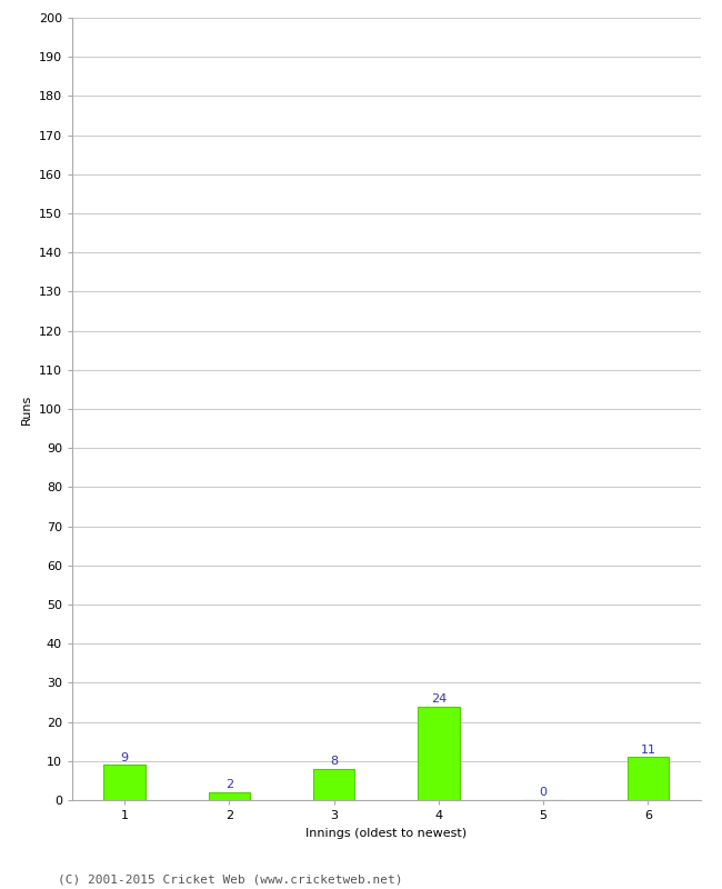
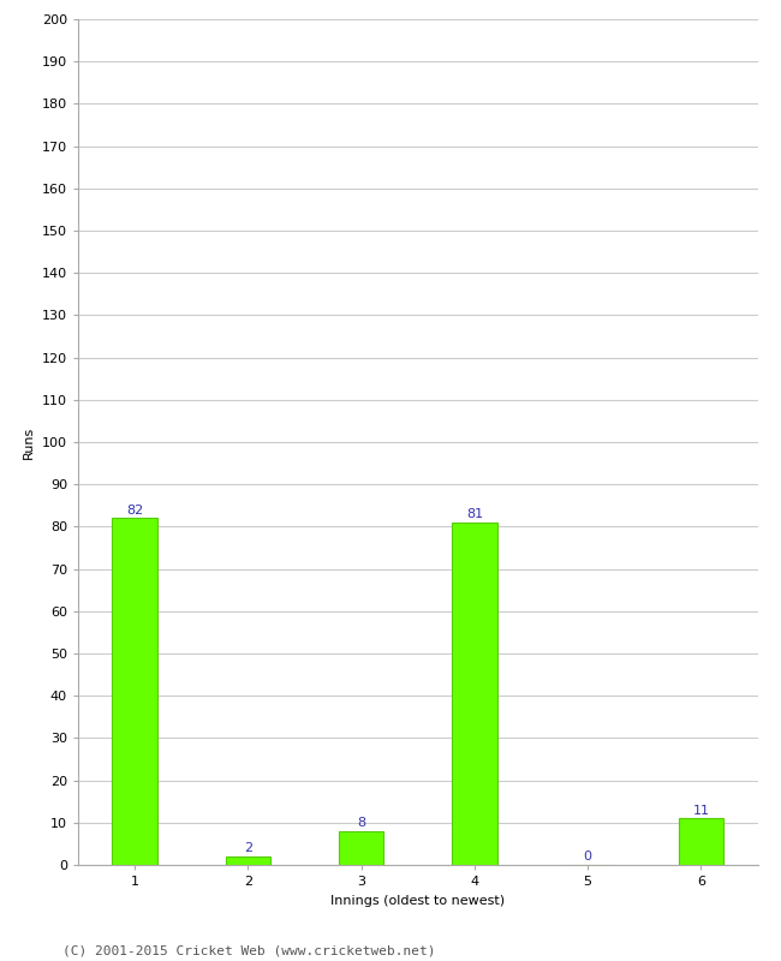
1: 9 -> 82
4: 24 -> 81
